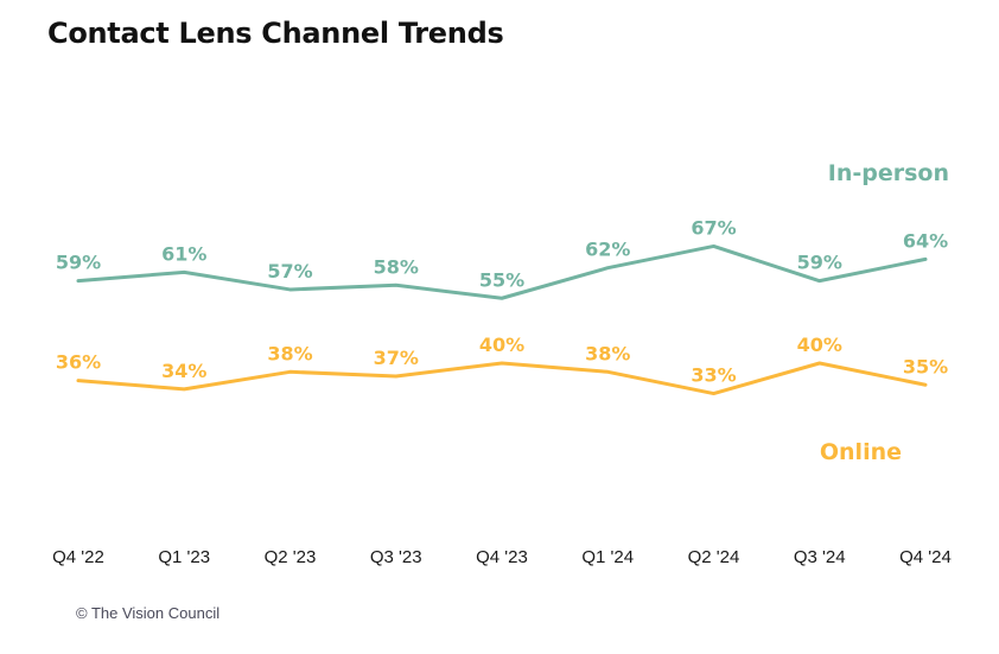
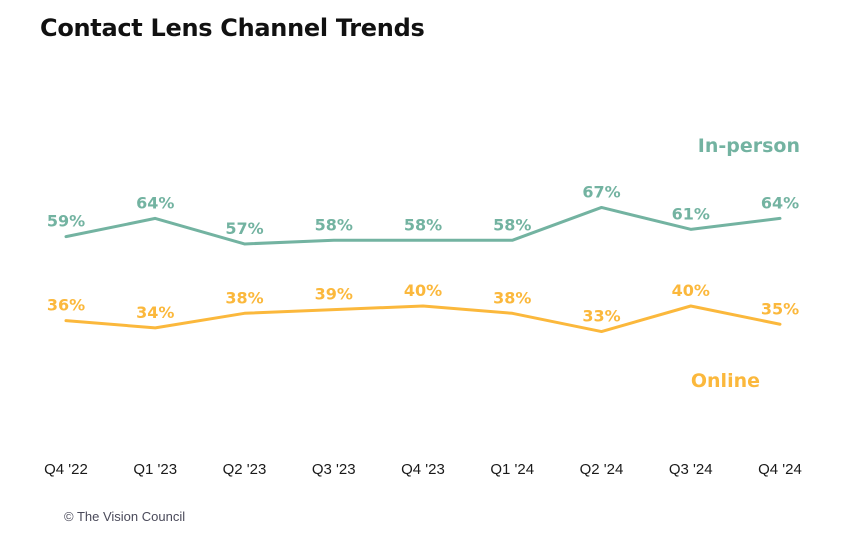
In-person/Q1 '23: 61% -> 64%
Online/Q3 '23: 37% -> 39%
In-person/Q4 '23: 55% -> 58%
In-person/Q1 '24: 62% -> 58%
In-person/Q3 '24: 59% -> 61%
